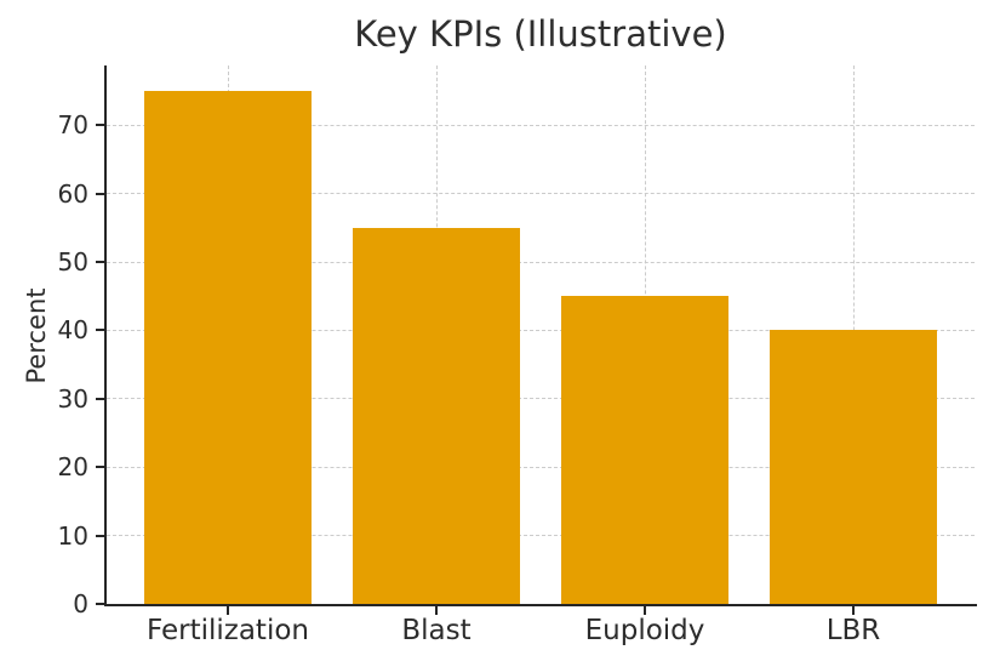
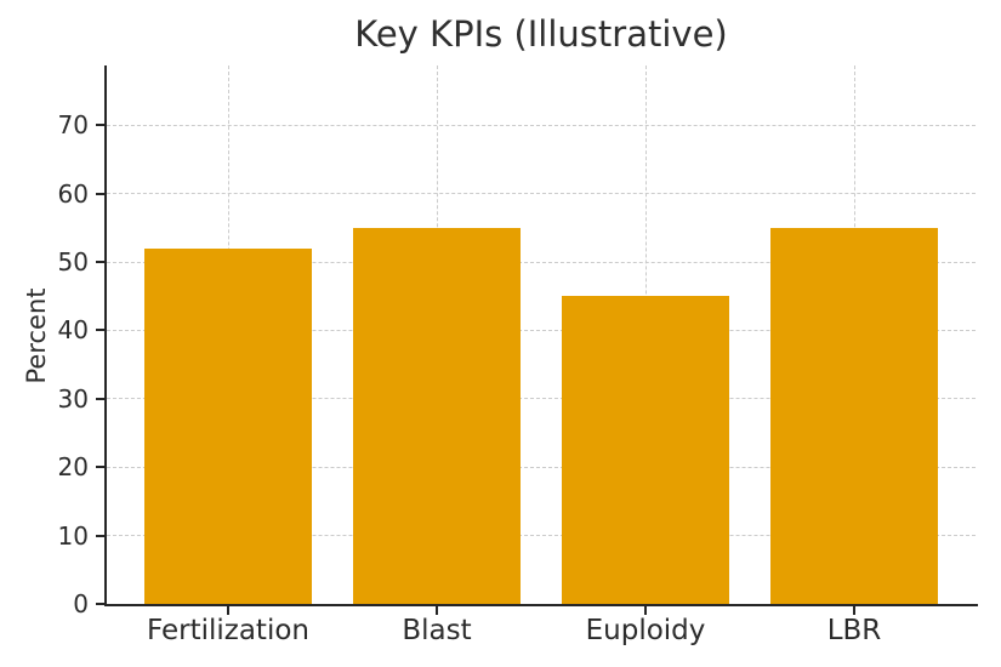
Fertilization: 75 -> 52
LBR: 40 -> 55
